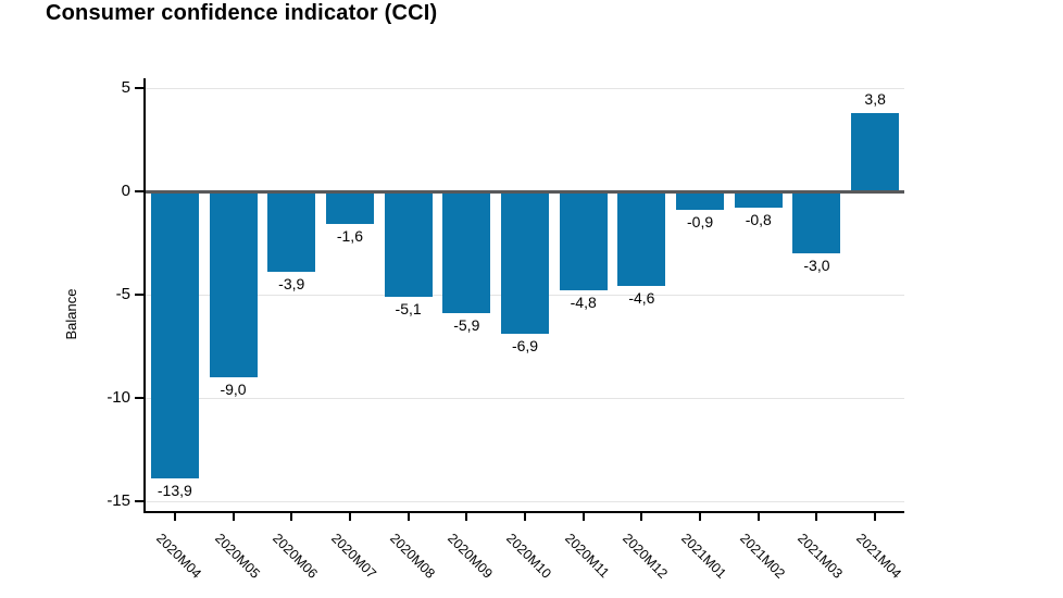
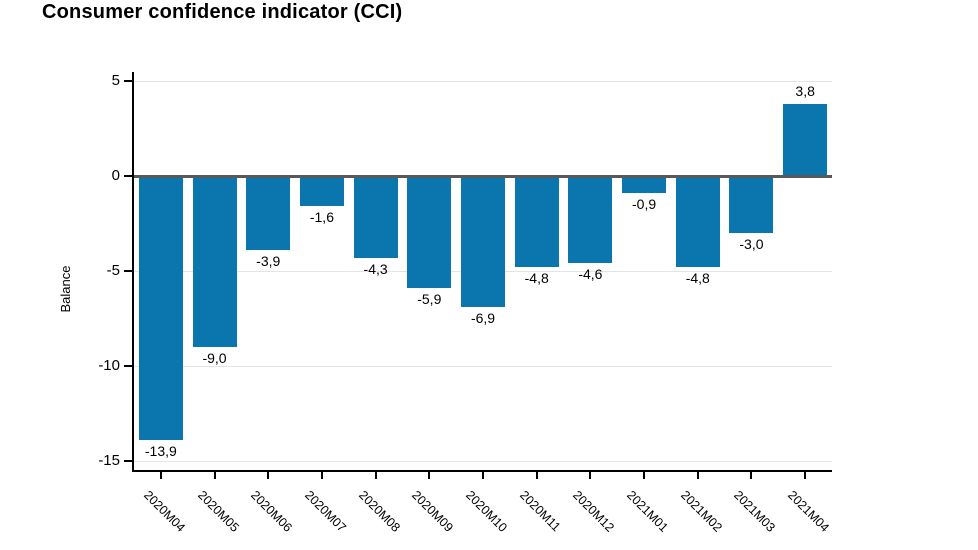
2020M08: -5,1 -> -4,3
2021M02: -0,8 -> -4,8
